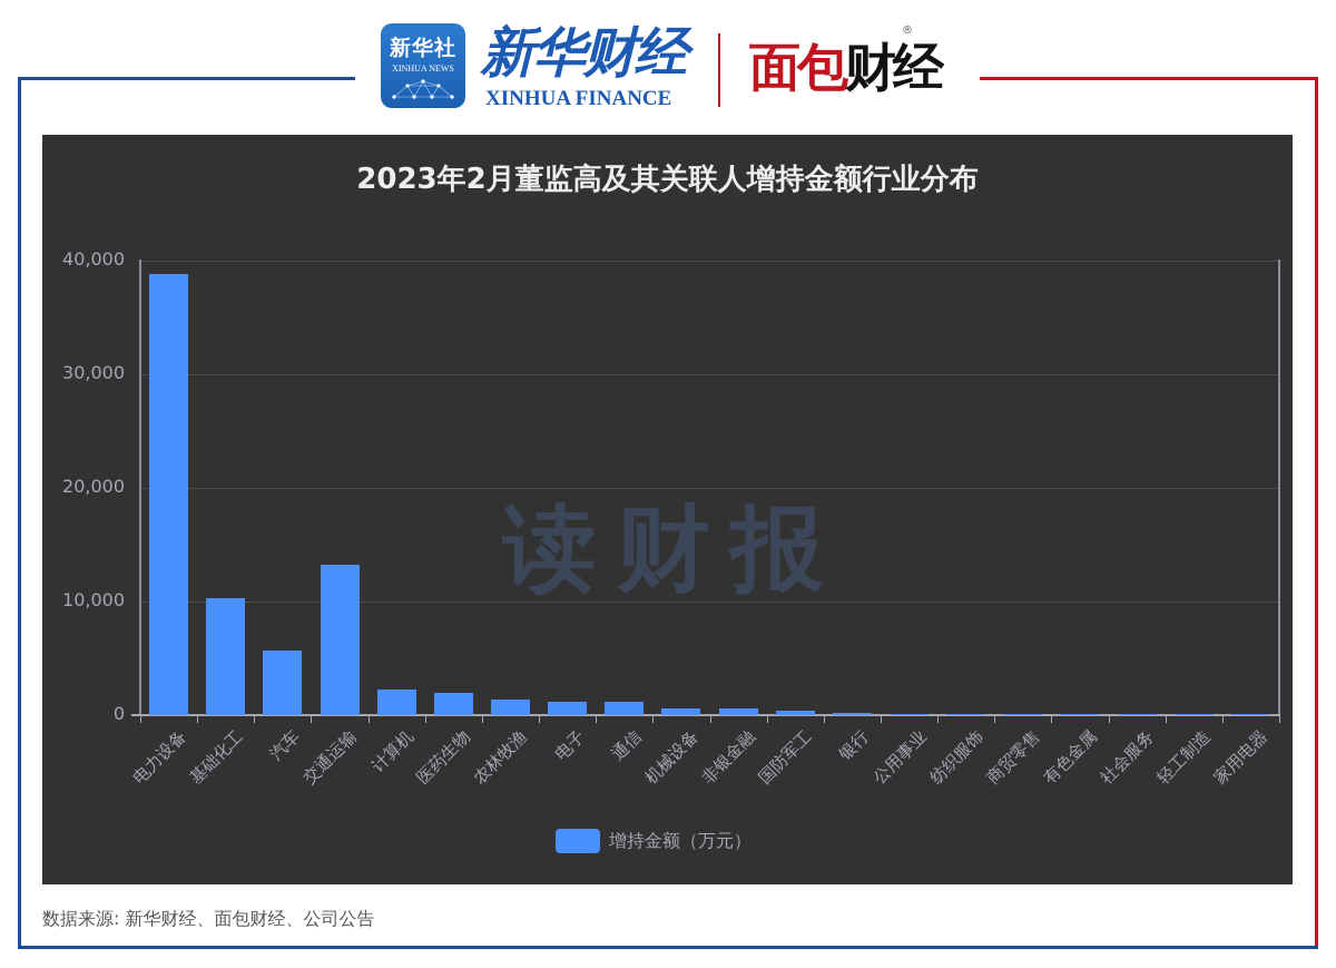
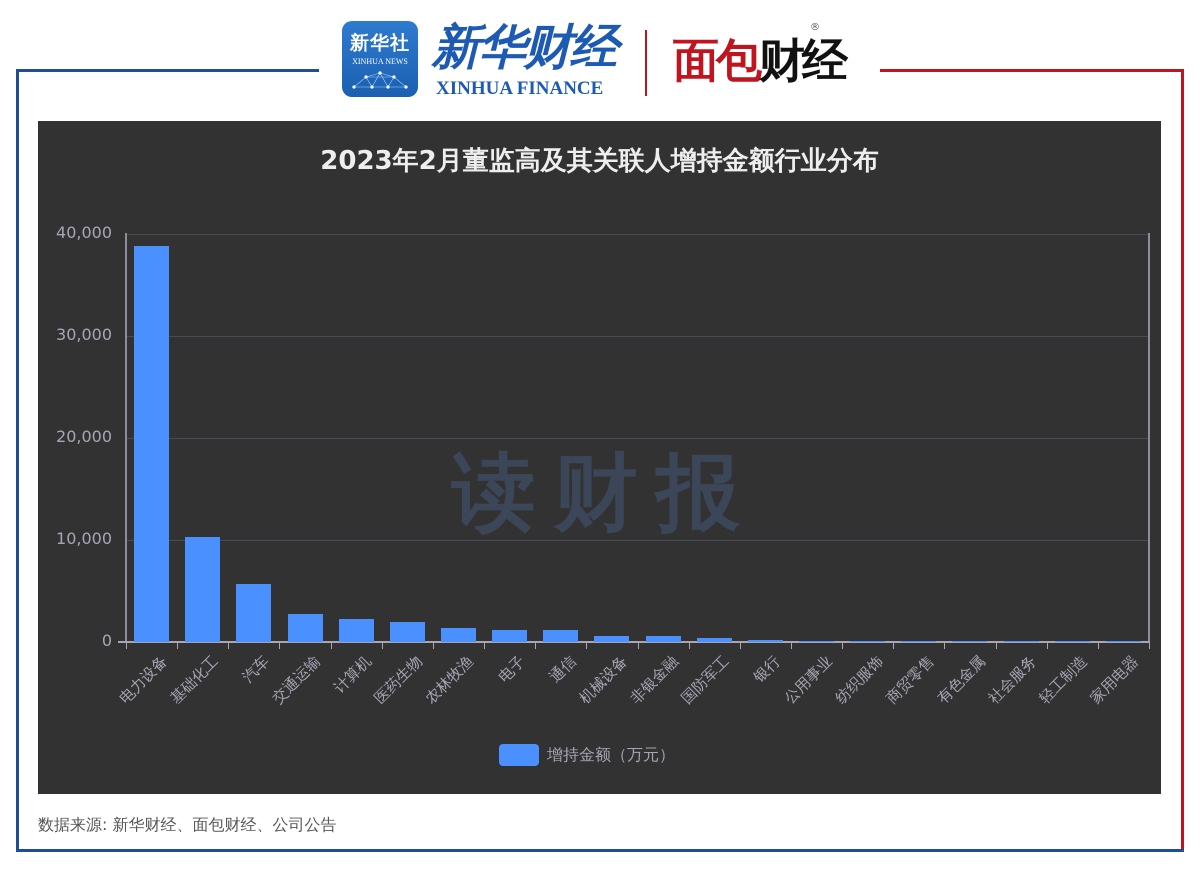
交通运输: 13200 -> 2800
